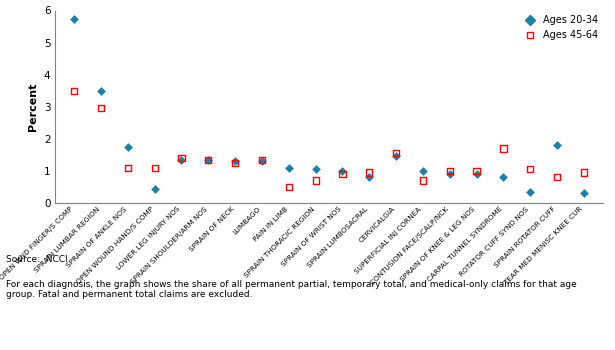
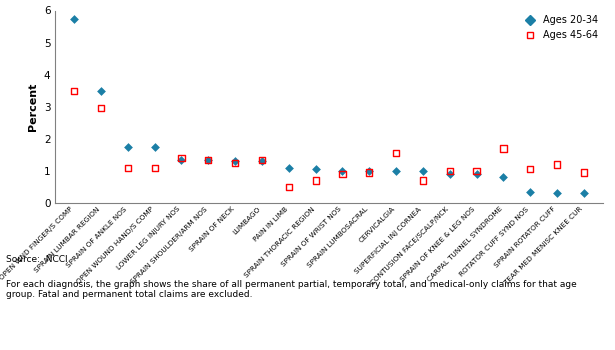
Ages 20-34/OPEN WOUND HAND/S COMP: 0.45 -> 1.75
Ages 20-34/SPRAIN LUMBOSACRAL: 0.80 -> 1.00
Ages 20-34/CERVICALGIA: 1.45 -> 1.00
Ages 20-34/SPRAIN ROTATOR CUFF: 1.80 -> 0.30
Ages 45-64/SPRAIN ROTATOR CUFF: 0.80 -> 1.20
